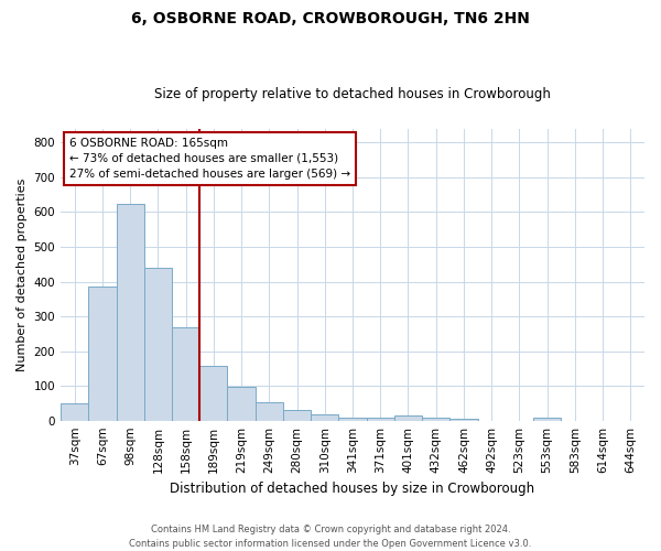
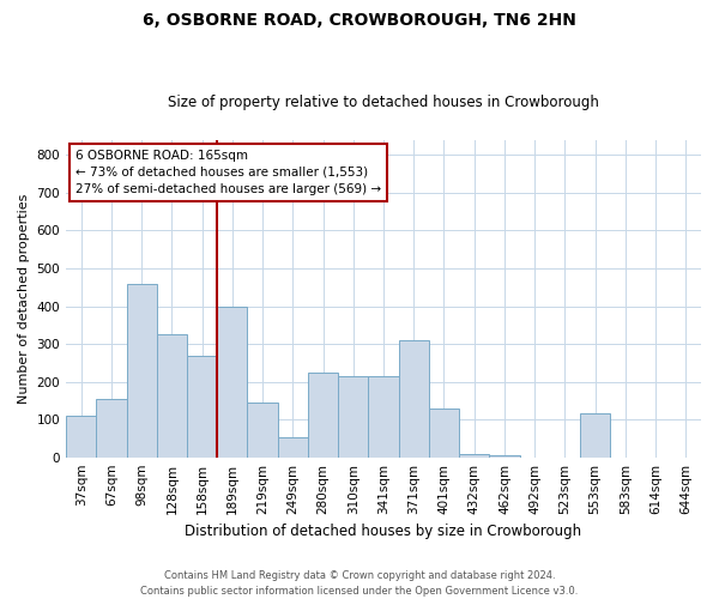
37sqm: 50 -> 110
67sqm: 385 -> 155
98sqm: 625 -> 460
128sqm: 440 -> 325
189sqm: 157 -> 400
219sqm: 98 -> 145
280sqm: 30 -> 225
310sqm: 17 -> 215
341sqm: 10 -> 215
371sqm: 10 -> 310
401sqm: 15 -> 130
553sqm: 7 -> 115
